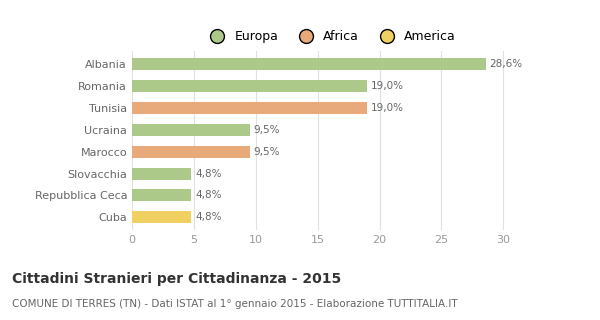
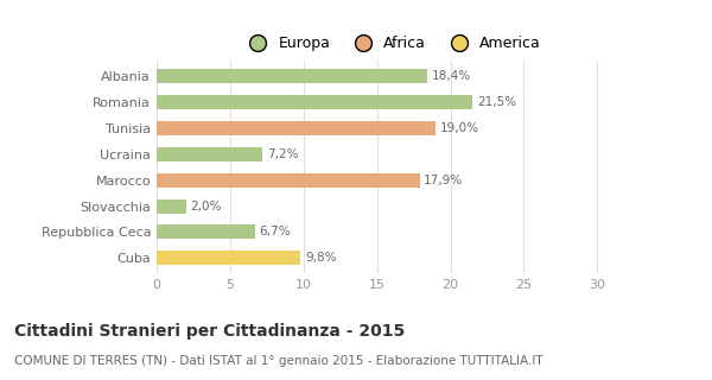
Albania: 28,6% -> 18,4%
Romania: 19,0% -> 21,5%
Ucraina: 9,5% -> 7,2%
Marocco: 9,5% -> 17,9%
Slovacchia: 4,8% -> 2,0%
Repubblica Ceca: 4,8% -> 6,7%
Cuba: 4,8% -> 9,8%
